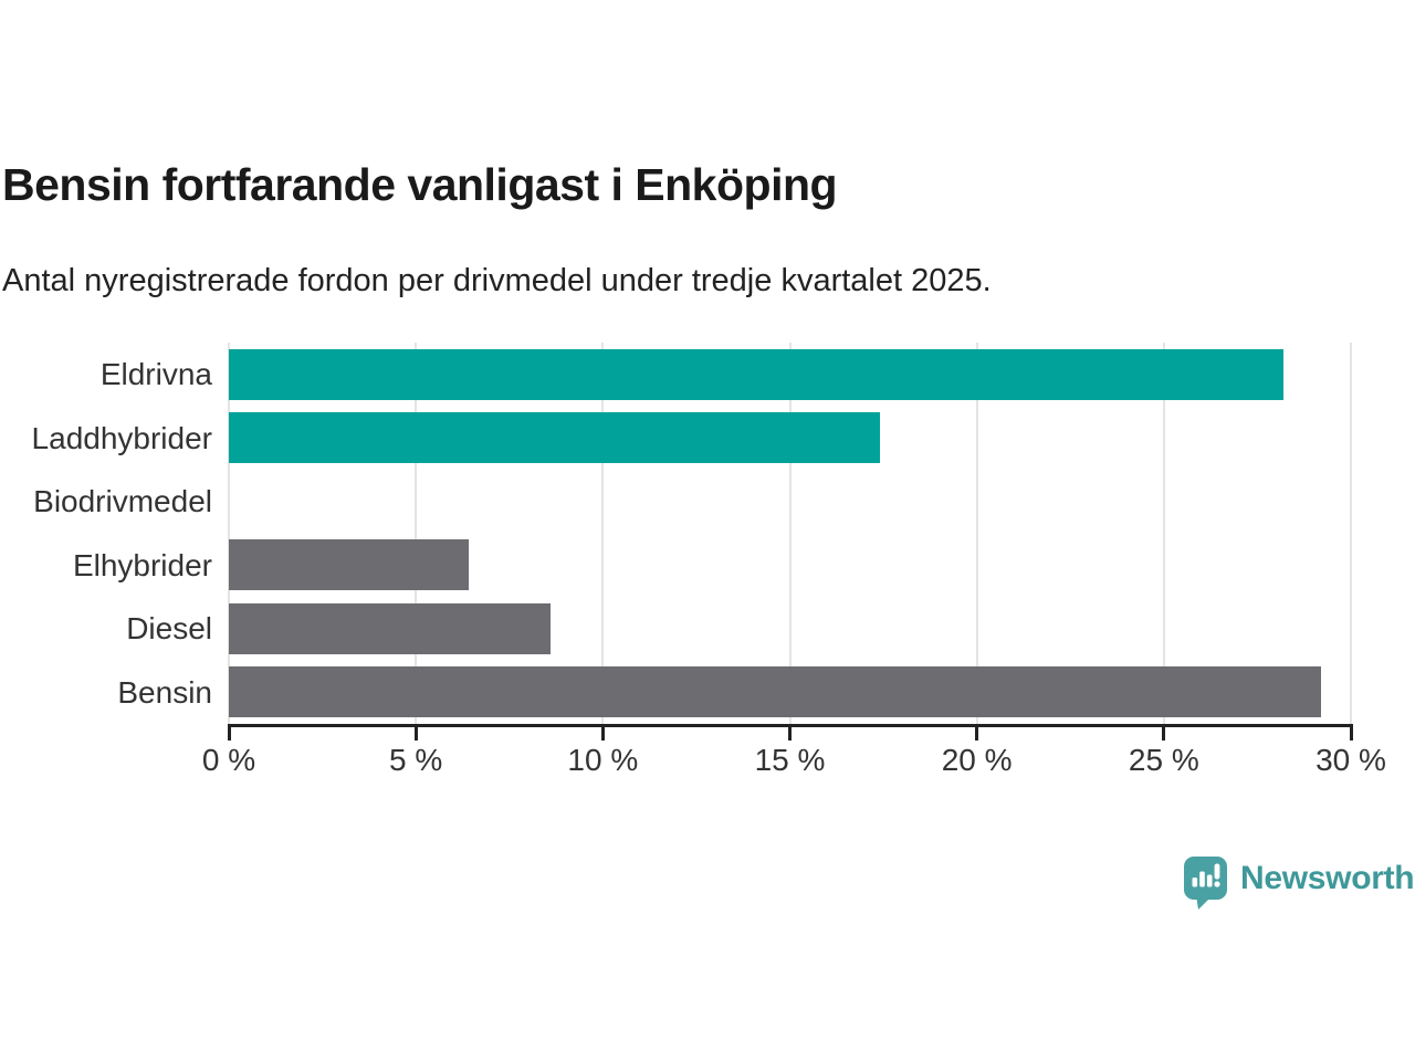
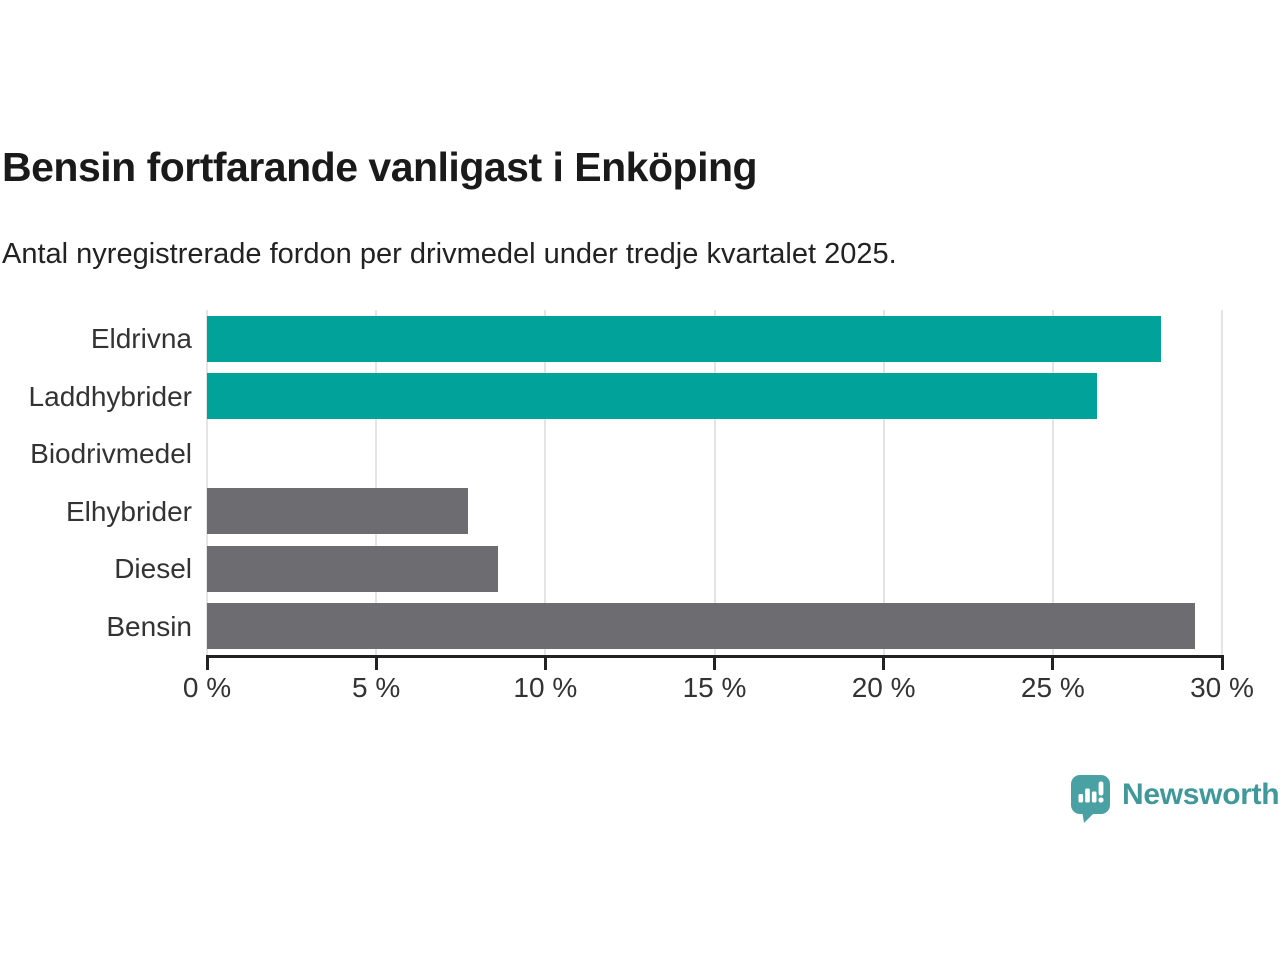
Laddhybrider: 17.4% -> 26.3%
Elhybrider: 6.4% -> 7.7%
